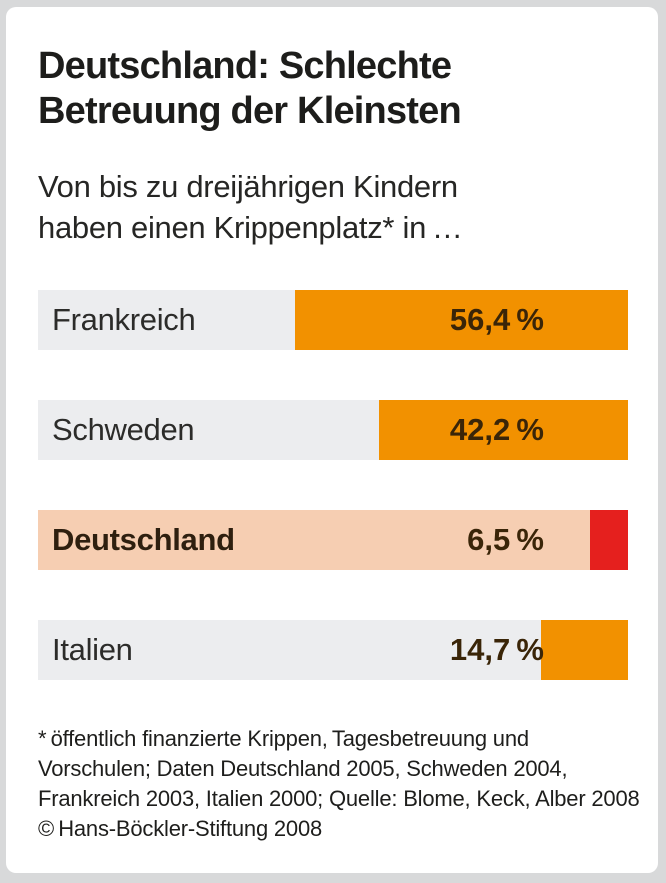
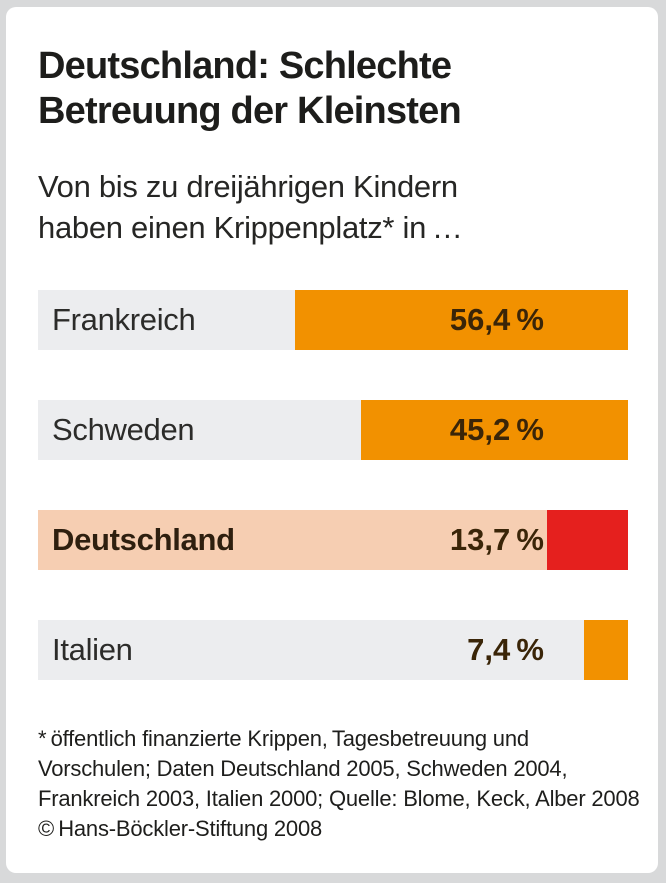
Schweden: 42,2 -> 45,2
Deutschland: 6,5 -> 13,7
Italien: 14,7 -> 7,4
